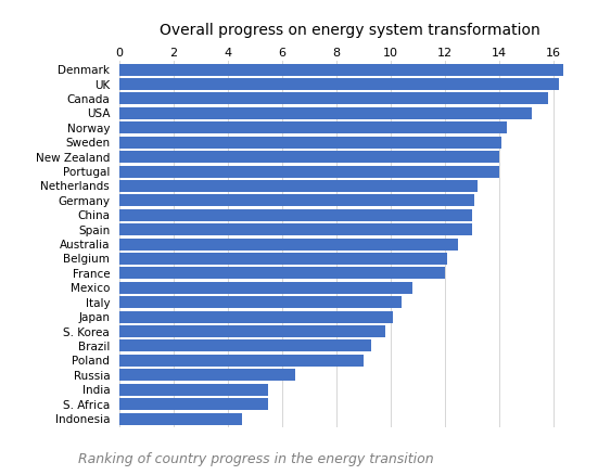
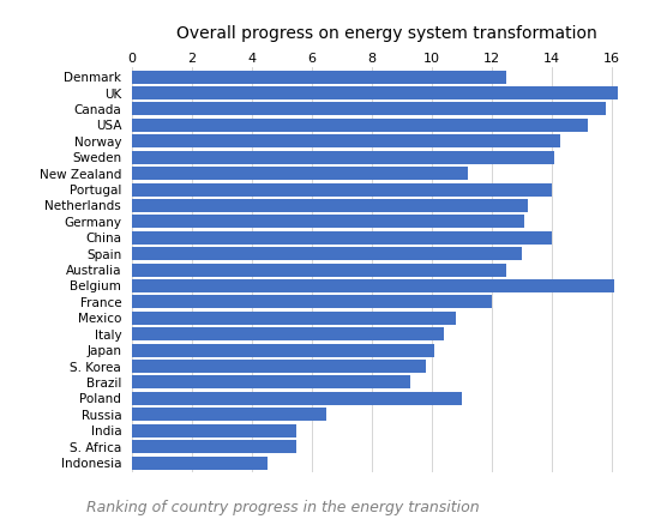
Denmark: 16.4 -> 12.5
New Zealand: 14.0 -> 11.2
China: 13.0 -> 14.0
Belgium: 12.1 -> 16.1
Poland: 9.0 -> 11.0
